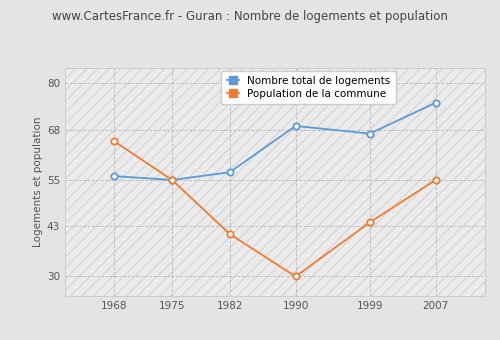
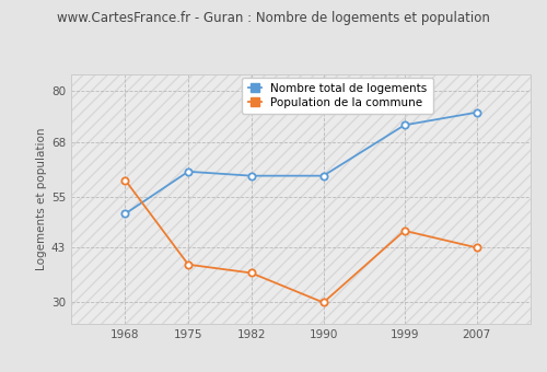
Nombre total de logements/1968: 56 -> 51
Population de la commune/1968: 65 -> 59
Nombre total de logements/1975: 55 -> 61
Population de la commune/1975: 55 -> 39
Nombre total de logements/1982: 57 -> 60
Population de la commune/1982: 41 -> 37
Nombre total de logements/1990: 69 -> 60
Nombre total de logements/1999: 67 -> 72
Population de la commune/1999: 44 -> 47
Population de la commune/2007: 55 -> 43
